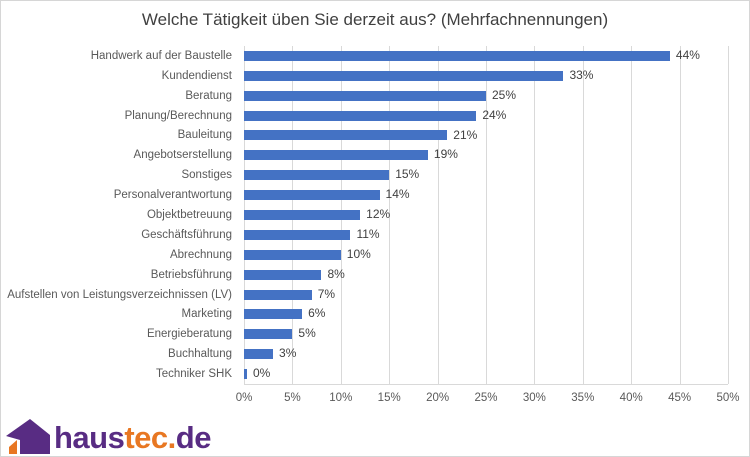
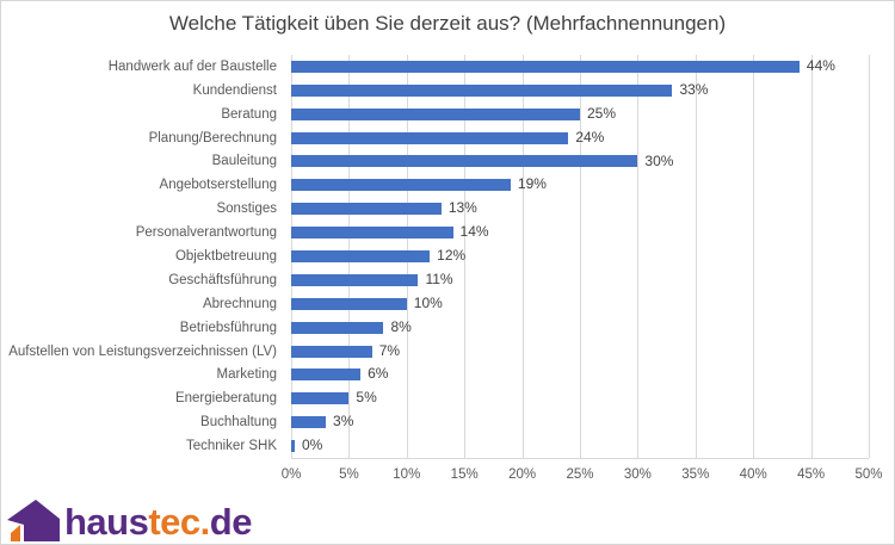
Bauleitung: 21% -> 30%
Sonstiges: 15% -> 13%
